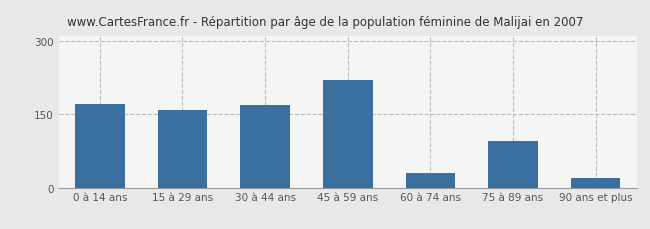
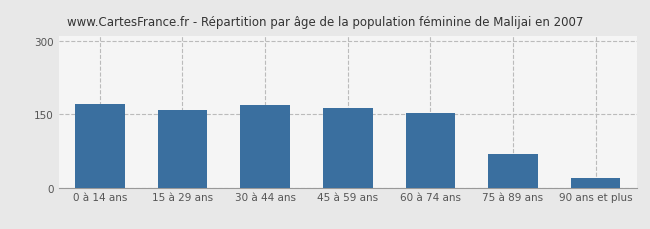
45 à 59 ans: 220 -> 163
60 à 74 ans: 30 -> 152
75 à 89 ans: 95 -> 68
